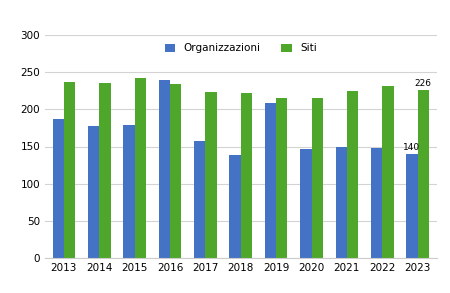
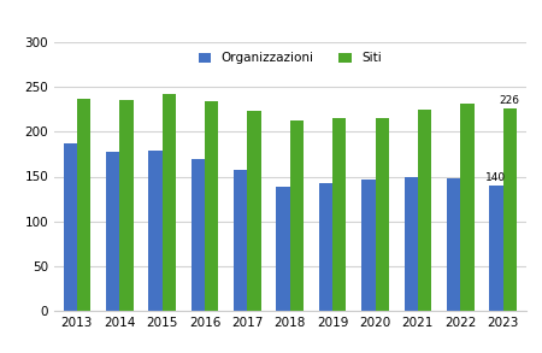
Organizzazioni/2016: 240 -> 169
Siti/2018: 222 -> 213
Organizzazioni/2019: 208 -> 143
